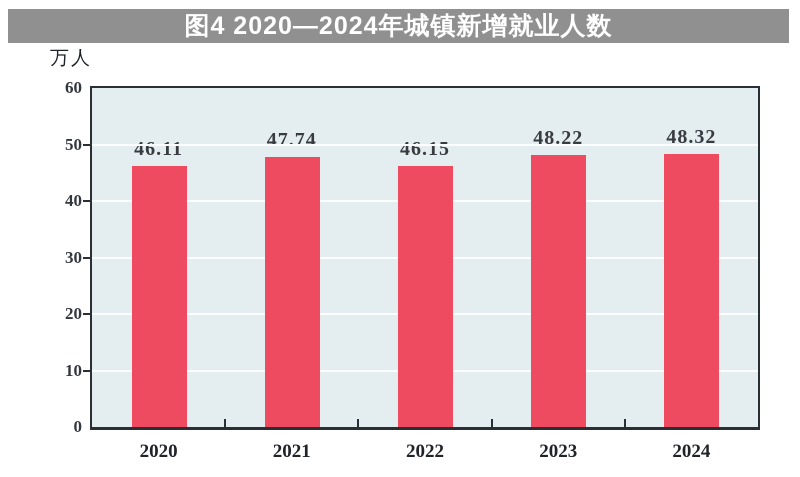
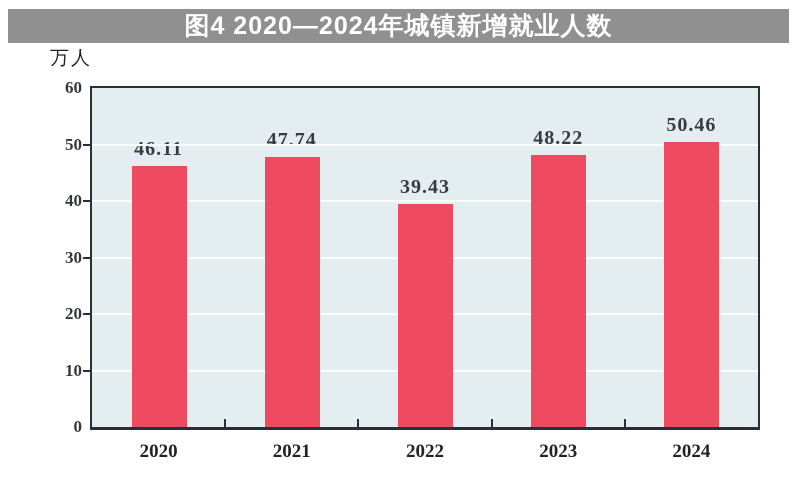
2022: 46.15 -> 39.43
2024: 48.32 -> 50.46
